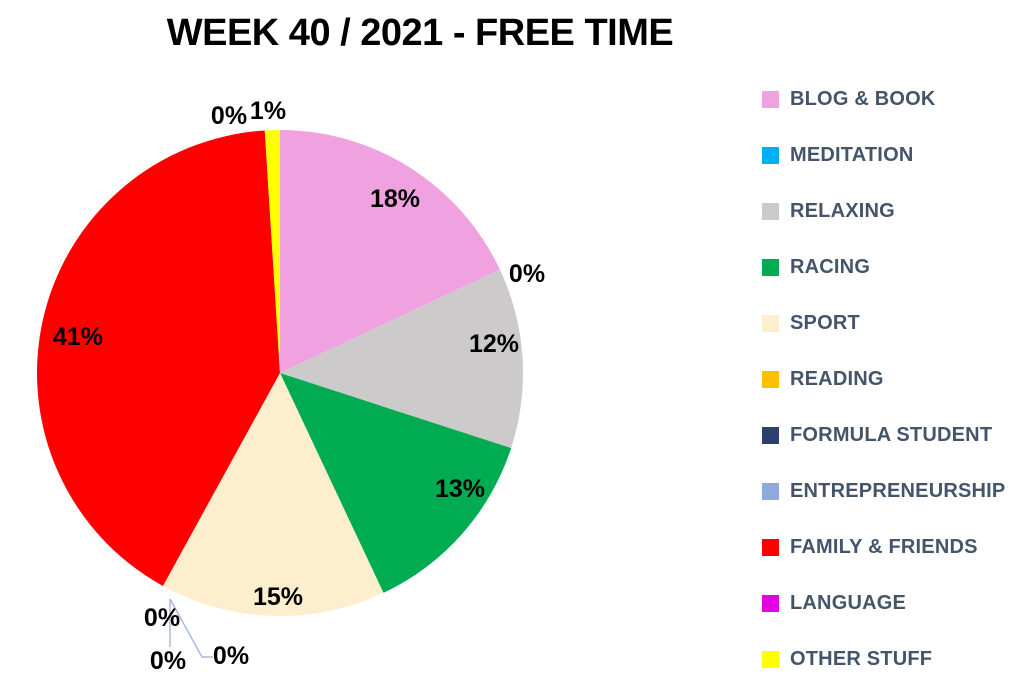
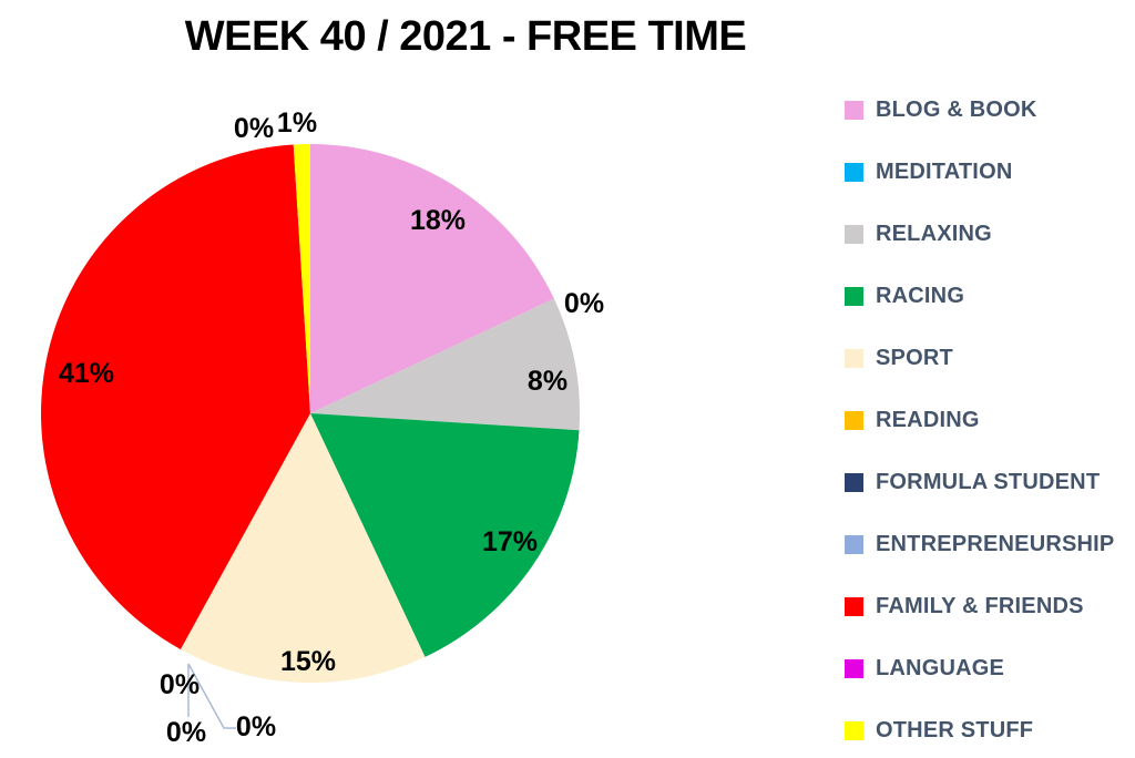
RELAXING: 12% -> 8%
RACING: 13% -> 17%
